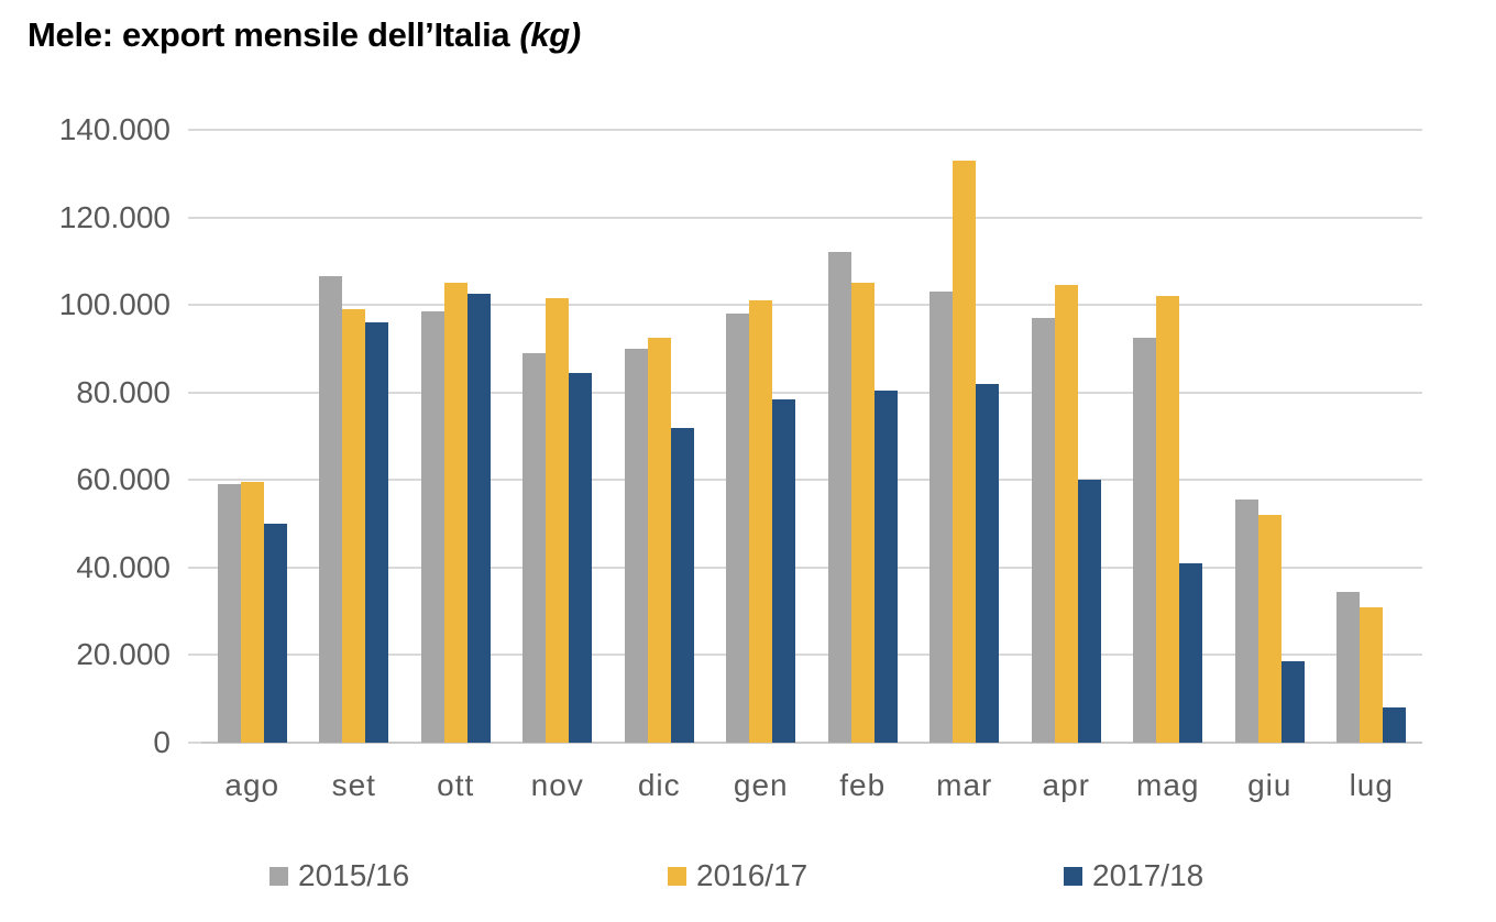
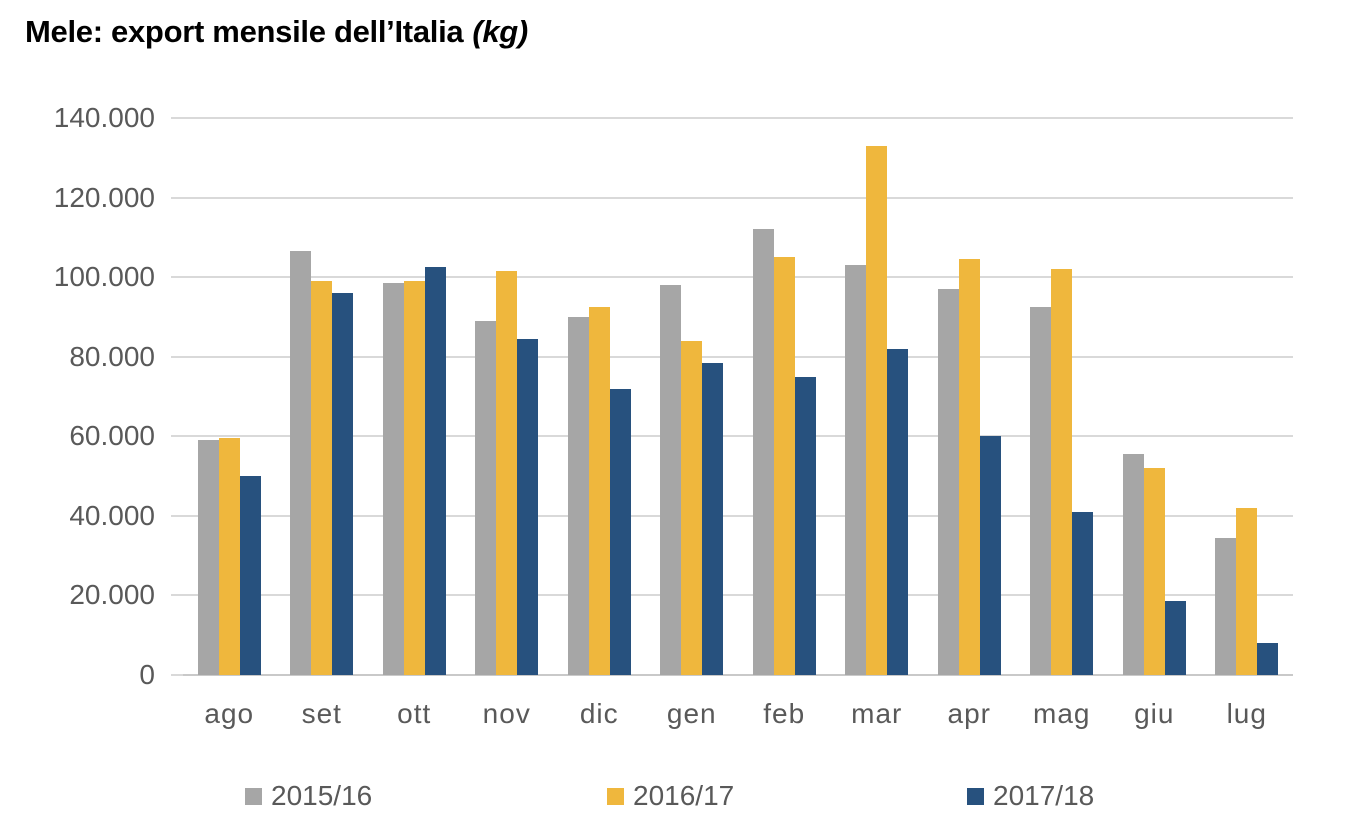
2016/17/ott: 105000 -> 99000
2016/17/gen: 101000 -> 84000
2017/18/feb: 80000 -> 75000
2016/17/lug: 31000 -> 42000
